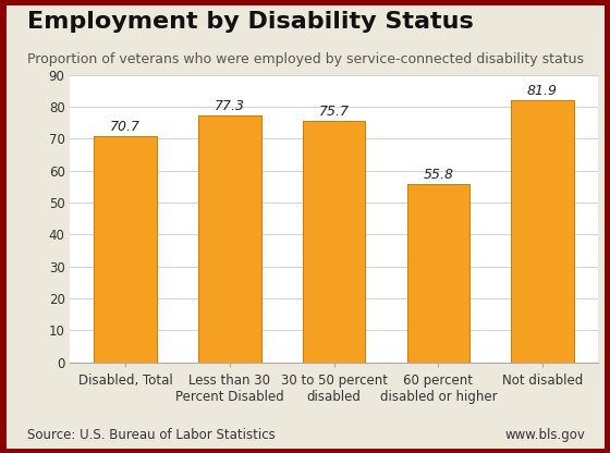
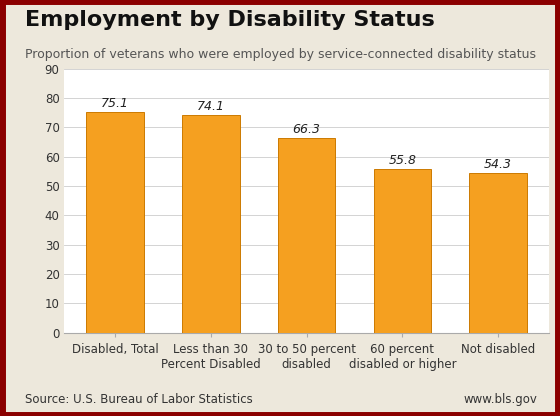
Disabled, Total: 70.7 -> 75.1
Less than 30 Percent Disabled: 77.3 -> 74.1
30 to 50 percent disabled: 75.7 -> 66.3
Not disabled: 81.9 -> 54.3
